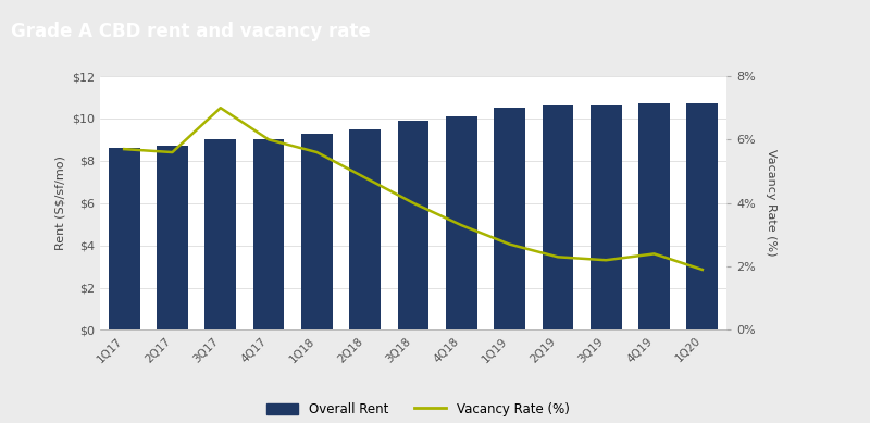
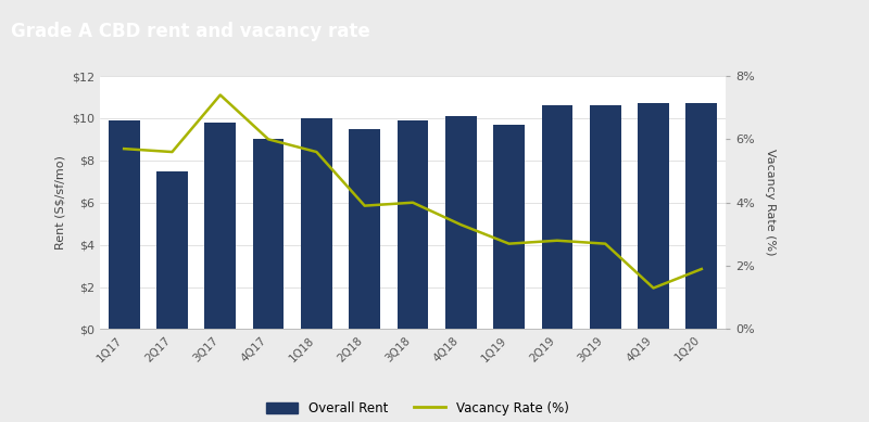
Overall Rent/1Q17: $8.6 -> $9.9
Overall Rent/2Q17: $8.7 -> $7.5
Overall Rent/3Q17: $9.0 -> $9.8
Vacancy Rate (%)/3Q17: 7.0% -> 7.4%
Overall Rent/1Q18: $9.3 -> $10.0
Vacancy Rate (%)/2Q18: 4.8% -> 3.9%
Overall Rent/1Q19: $10.5 -> $9.7
Vacancy Rate (%)/2Q19: 2.3% -> 2.8%
Vacancy Rate (%)/3Q19: 2.2% -> 2.7%
Vacancy Rate (%)/4Q19: 2.4% -> 1.3%
